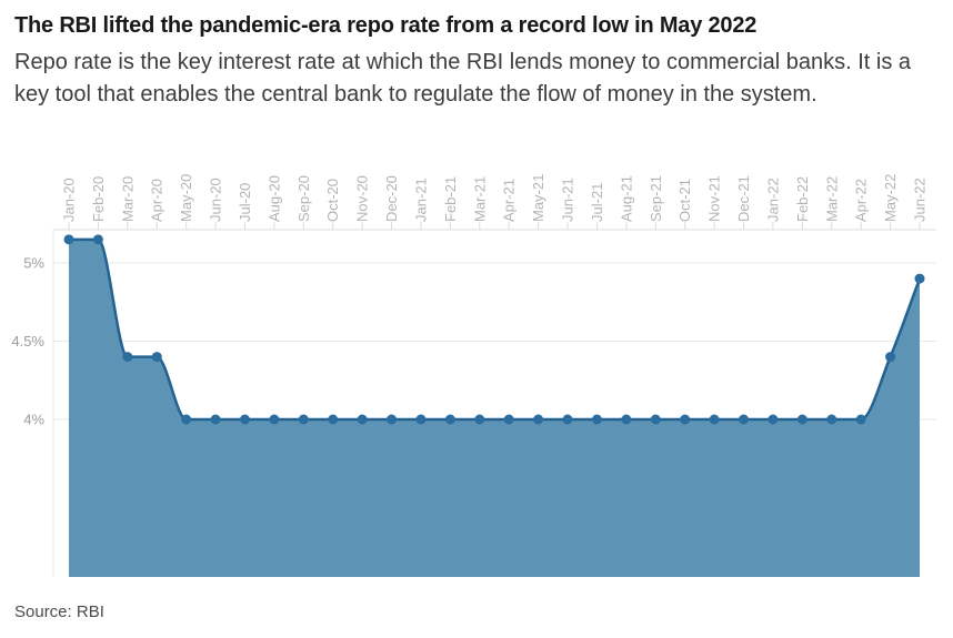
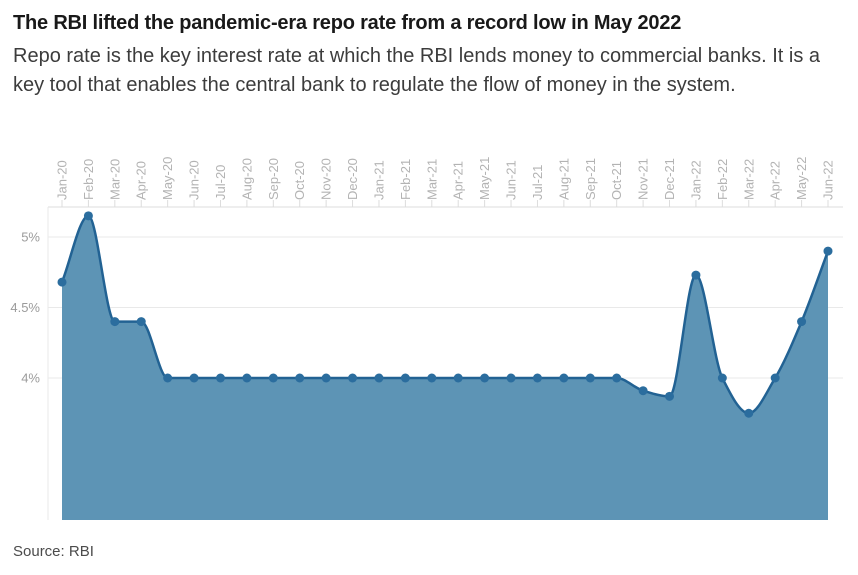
Jan-20: 5.15% -> 4.68%
Nov-21: 4.00% -> 3.91%
Dec-21: 4.00% -> 3.87%
Jan-22: 4.00% -> 4.73%
Mar-22: 4.00% -> 3.75%
